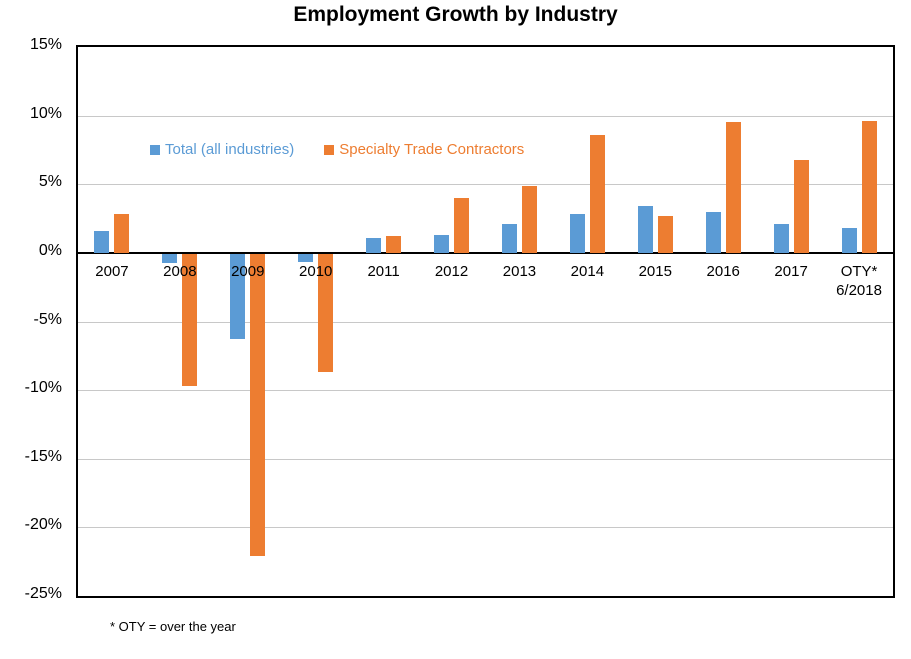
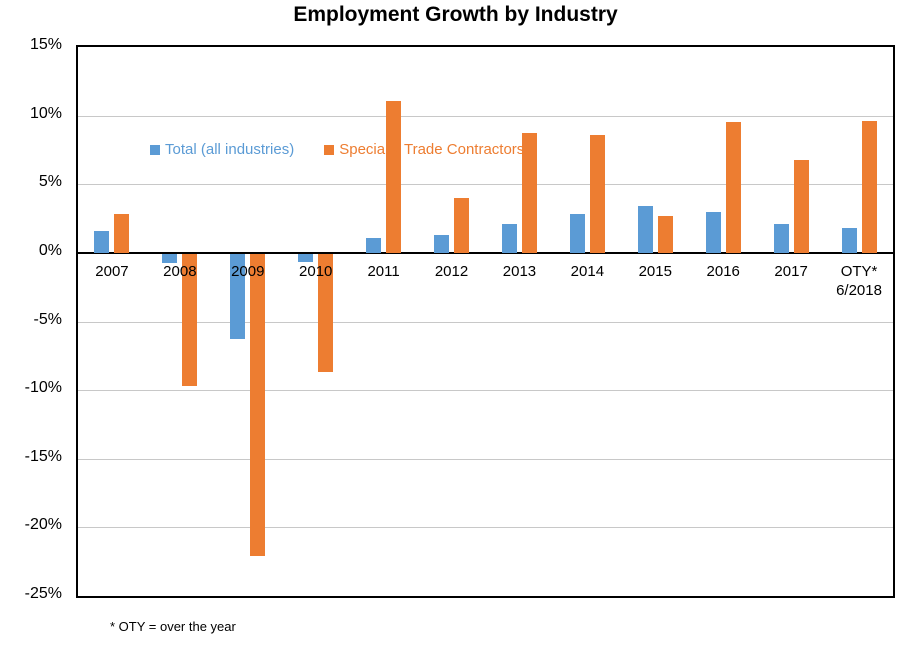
Specialty Trade Contractors/2011: 1.2% -> 11.1%
Specialty Trade Contractors/2013: 4.9% -> 8.7%
